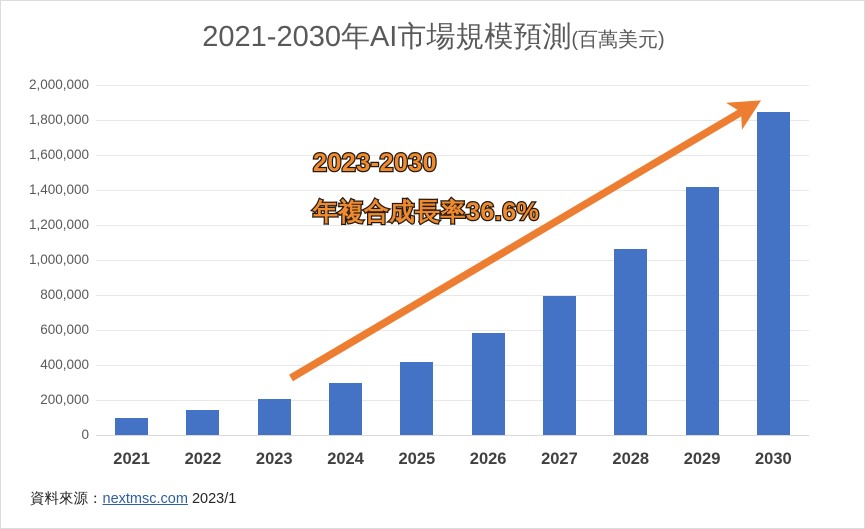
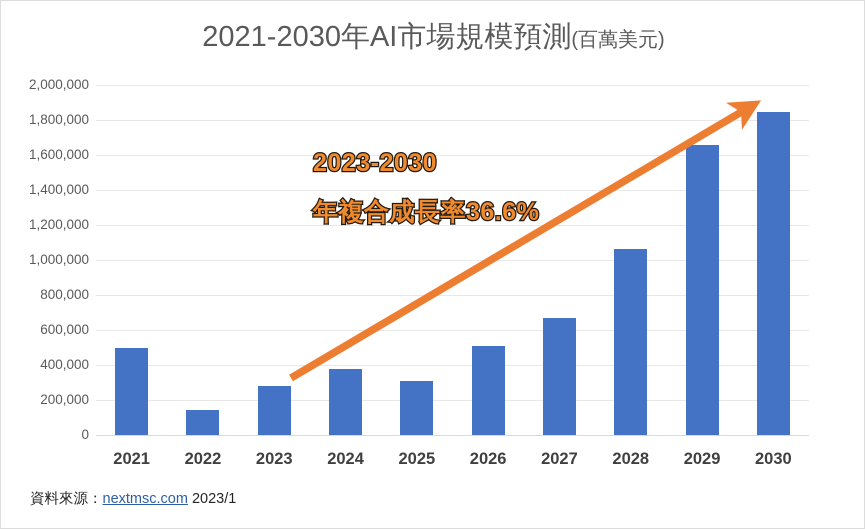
2021: 100000 -> 500000
2023: 210000 -> 280000
2024: 300000 -> 380000
2025: 420000 -> 310000
2026: 580000 -> 510000
2027: 800000 -> 670000
2029: 1420000 -> 1660000
